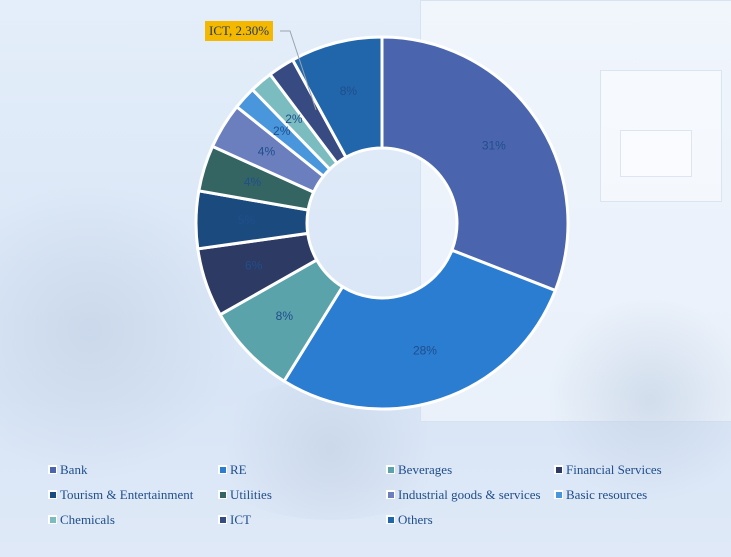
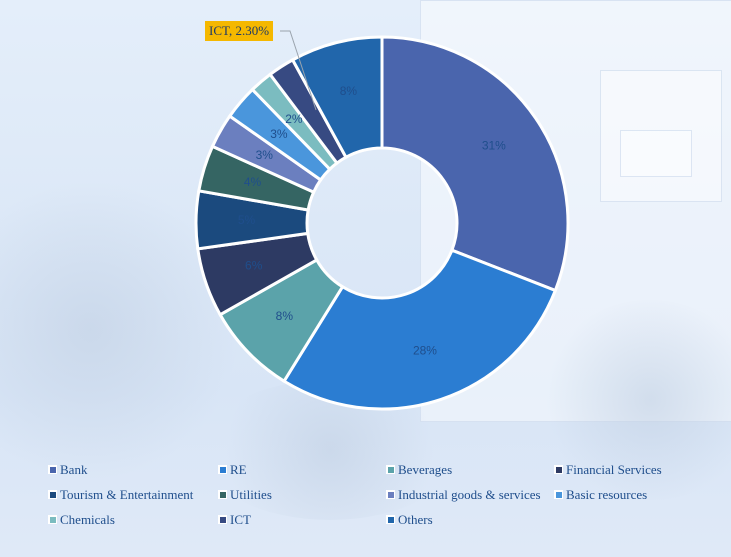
Industrial goods & services: 4% -> 3%
Basic resources: 2% -> 3%
